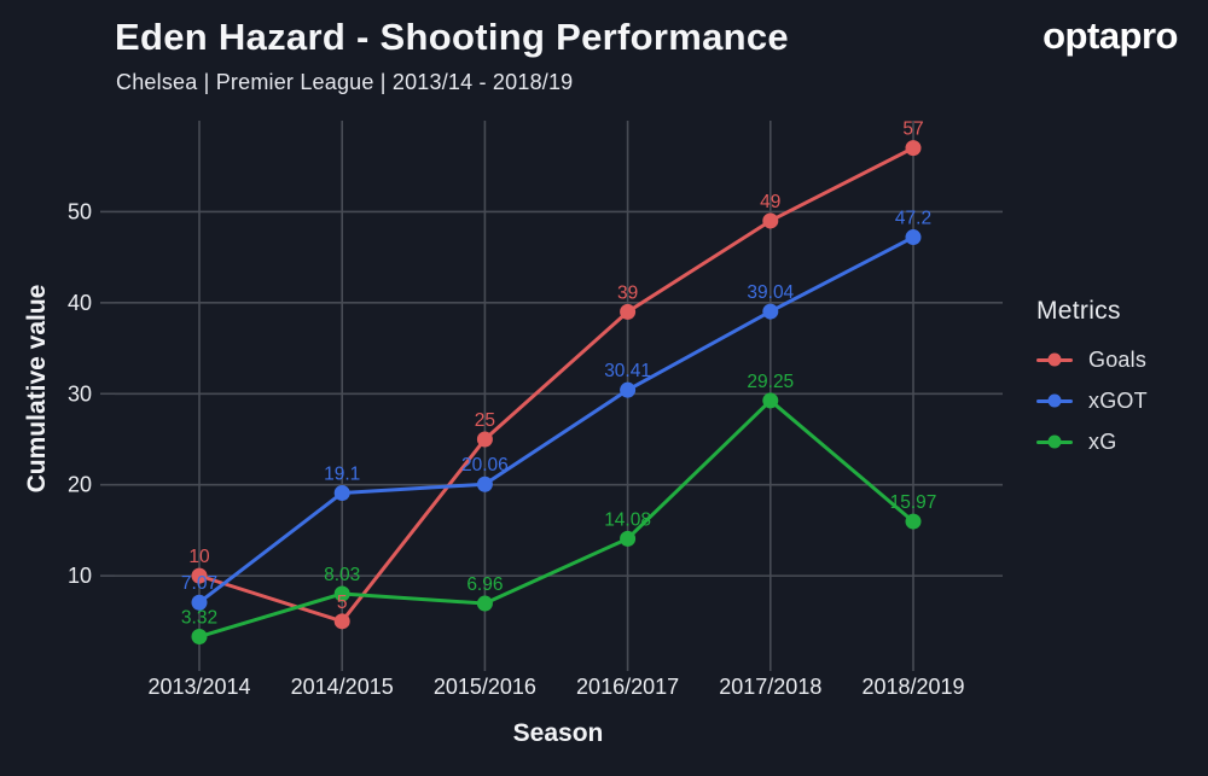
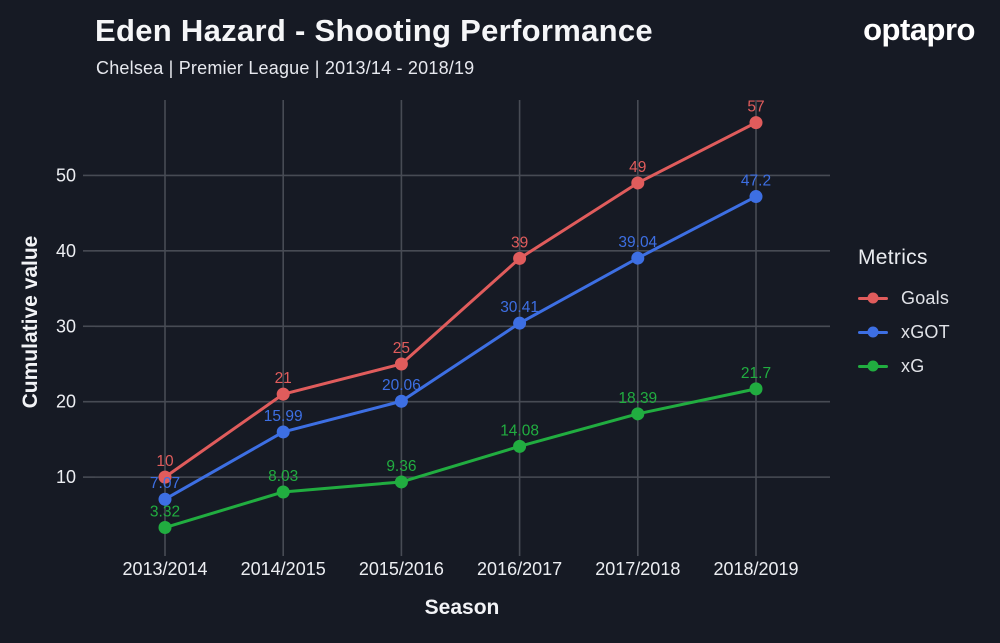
Goals/2014/2015: 5 -> 21
xGOT/2014/2015: 19.1 -> 15.99
xG/2015/2016: 6.96 -> 9.36
xG/2017/2018: 29.25 -> 18.39
xG/2018/2019: 15.97 -> 21.7
